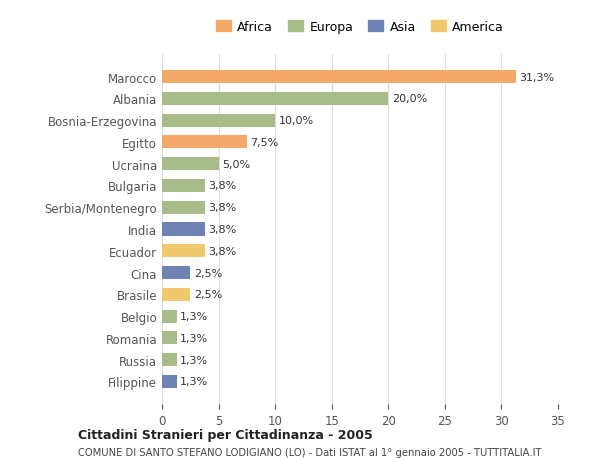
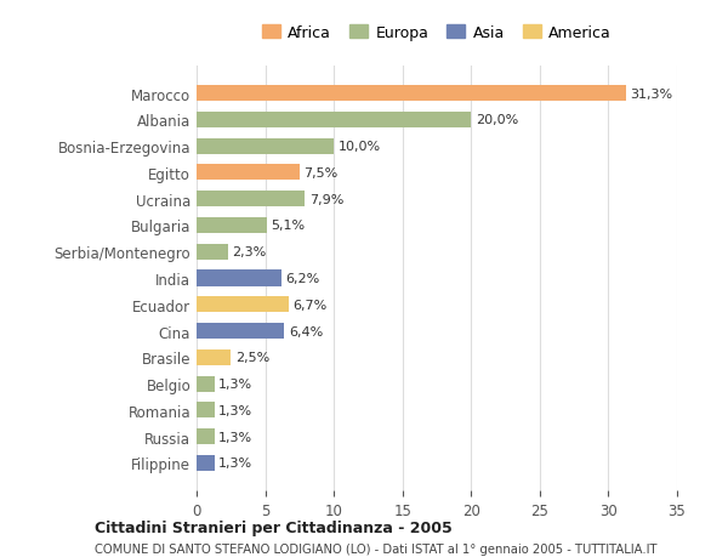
Ucraina: 5,0% -> 7,9%
Bulgaria: 3,8% -> 5,1%
Serbia/Montenegro: 3,8% -> 2,3%
India: 3,8% -> 6,2%
Ecuador: 3,8% -> 6,7%
Cina: 2,5% -> 6,4%
